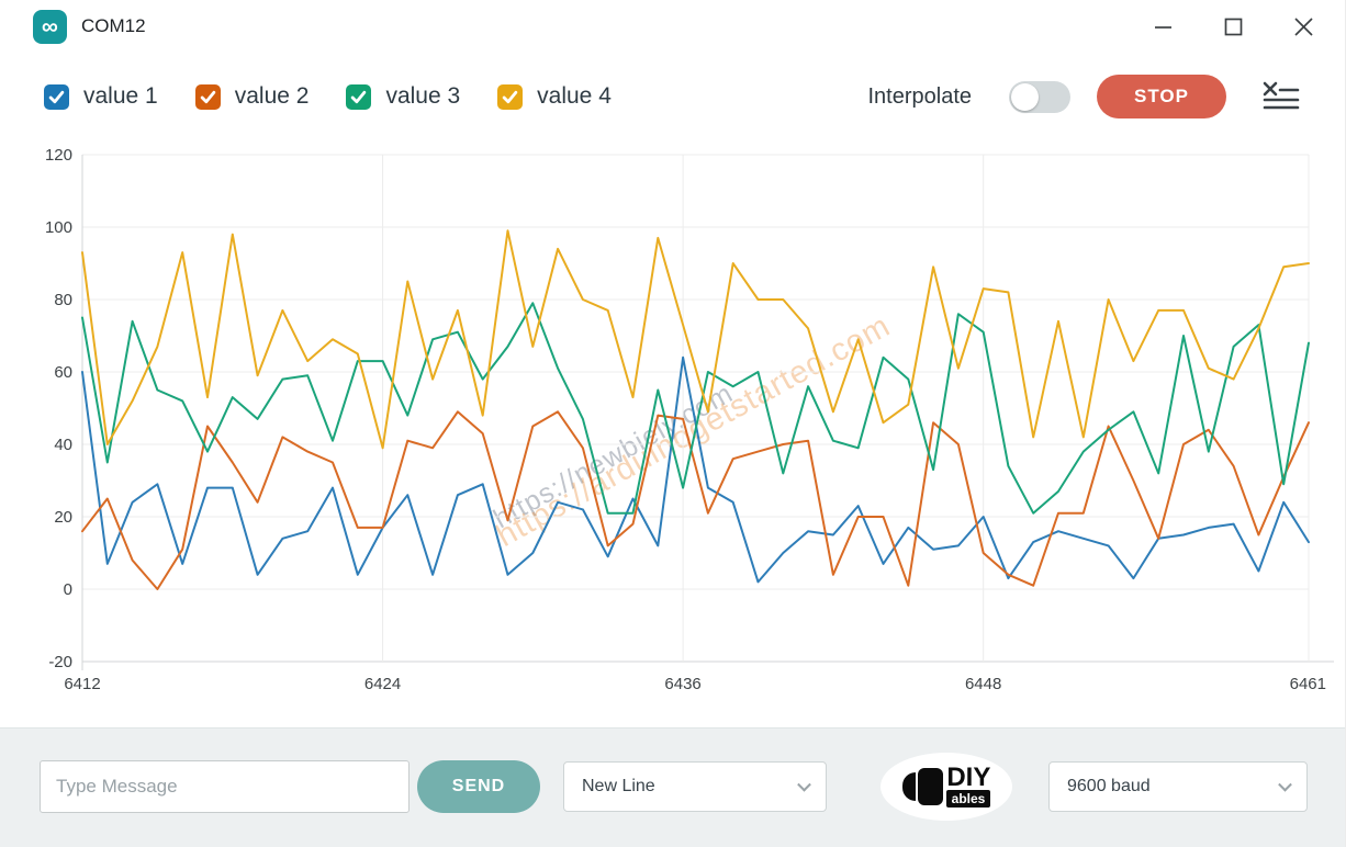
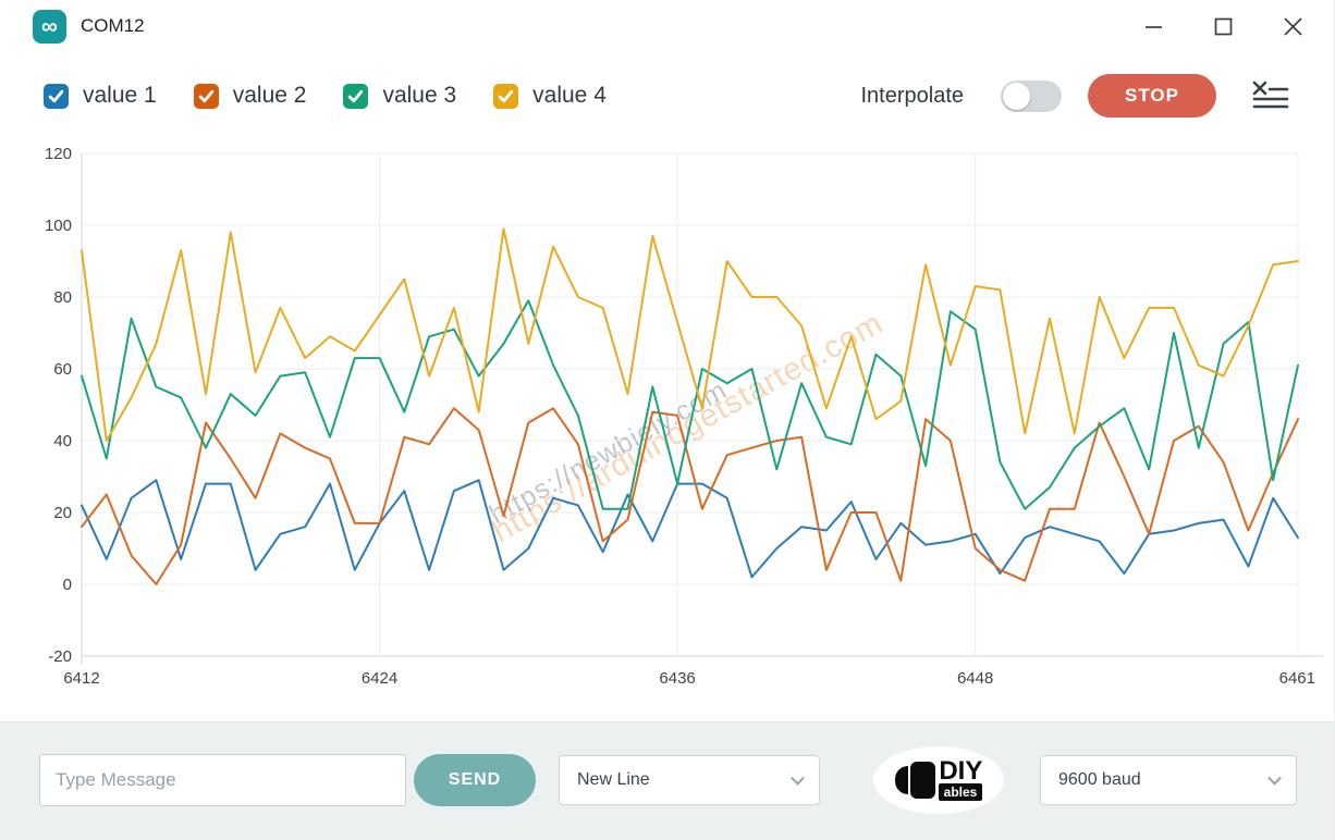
value 1/6412: 60 -> 22
value 3/6412: 75 -> 58
value 4/6424: 39 -> 75
value 1/6436: 64 -> 28
value 1/6448: 20 -> 14
value 3/6461: 68 -> 61
